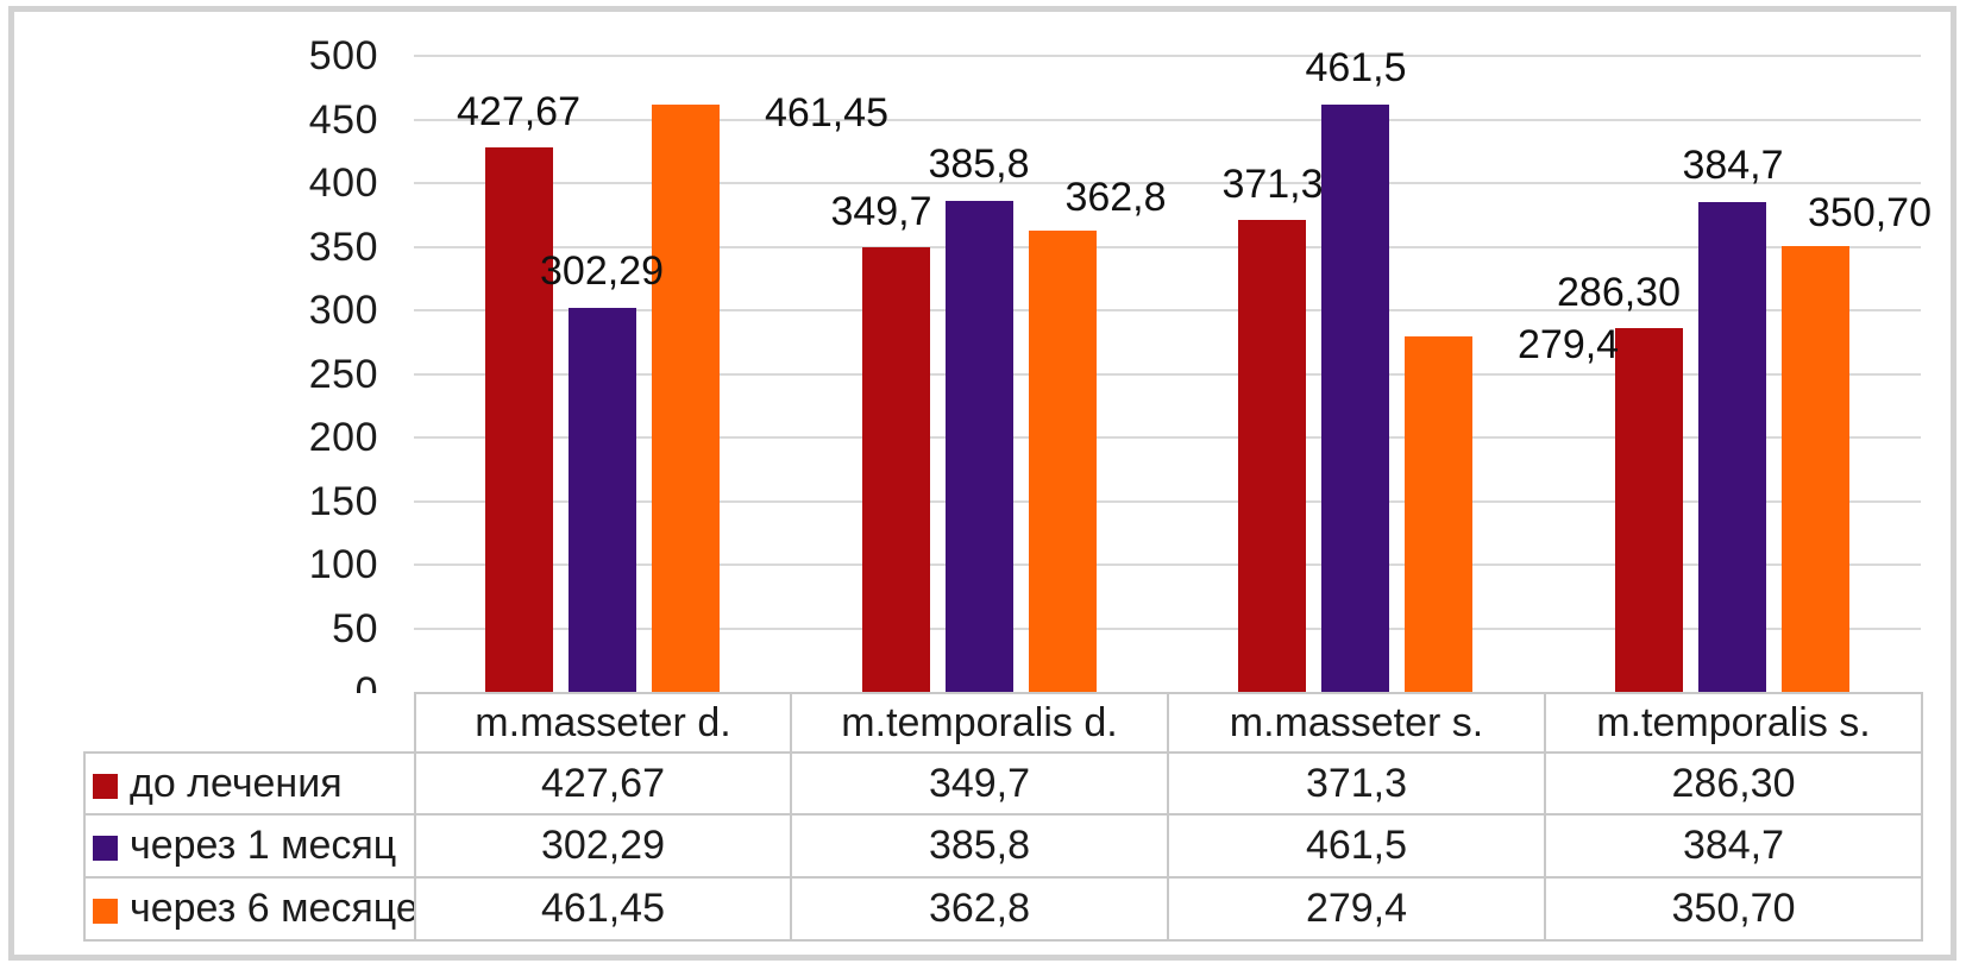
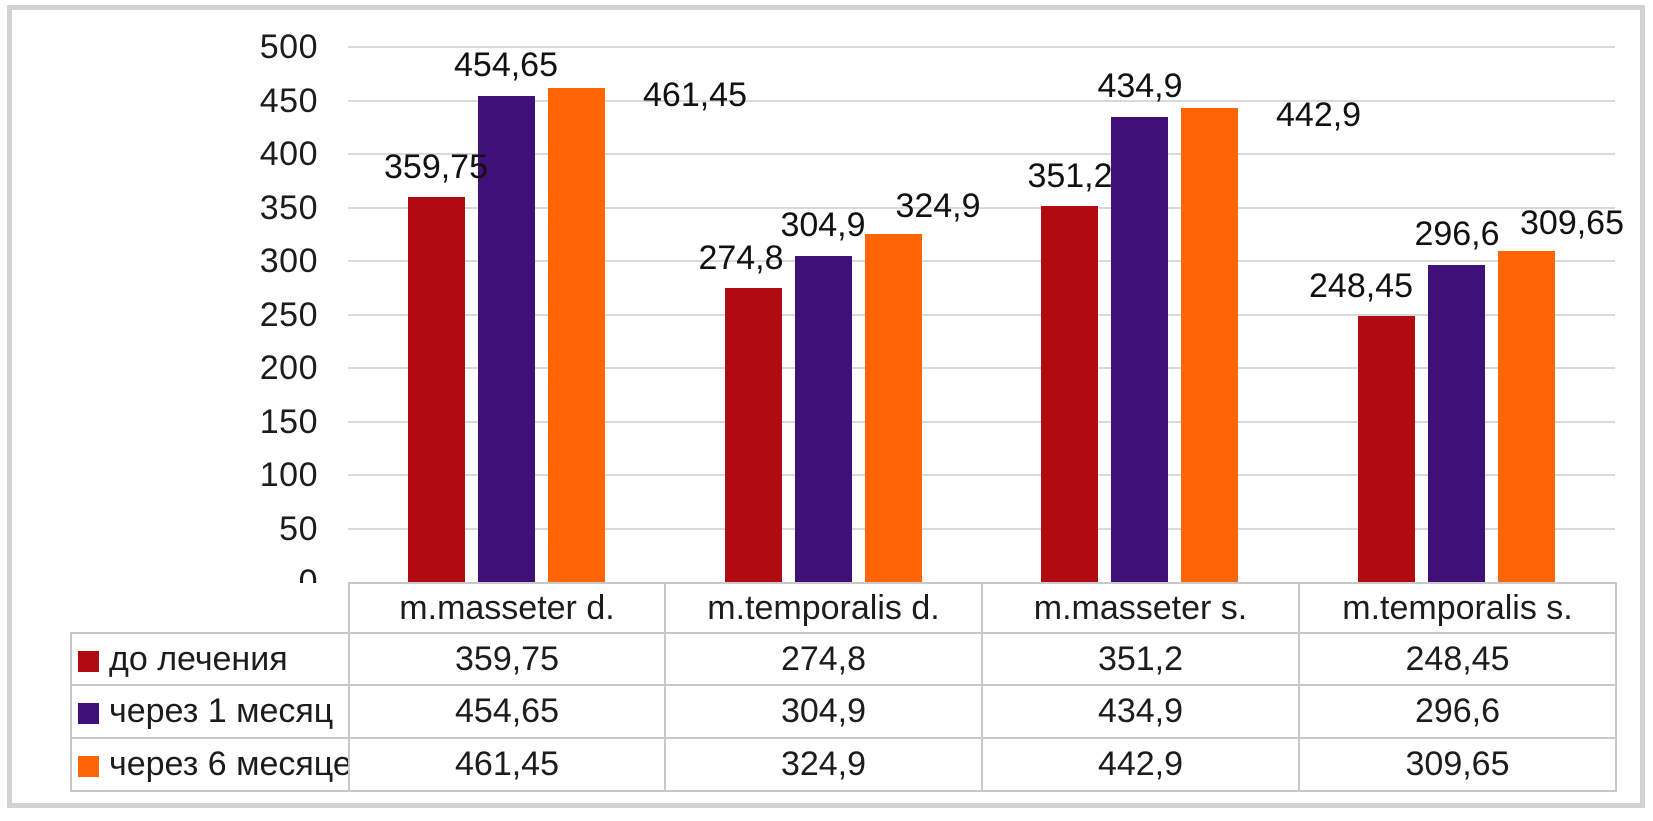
до лечения/m.masseter d.: 427,67 -> 359,75
через 1 месяц/m.masseter d.: 302,29 -> 454,65
до лечения/m.temporalis d.: 349,7 -> 274,8
через 1 месяц/m.temporalis d.: 385,8 -> 304,9
через 6 месяцев/m.temporalis d.: 362,8 -> 324,9
до лечения/m.masseter s.: 371,3 -> 351,2
через 1 месяц/m.masseter s.: 461,5 -> 434,9
через 6 месяцев/m.masseter s.: 279,4 -> 442,9
до лечения/m.temporalis s.: 286,30 -> 248,45
через 1 месяц/m.temporalis s.: 384,7 -> 296,6
через 6 месяцев/m.temporalis s.: 350,70 -> 309,65
